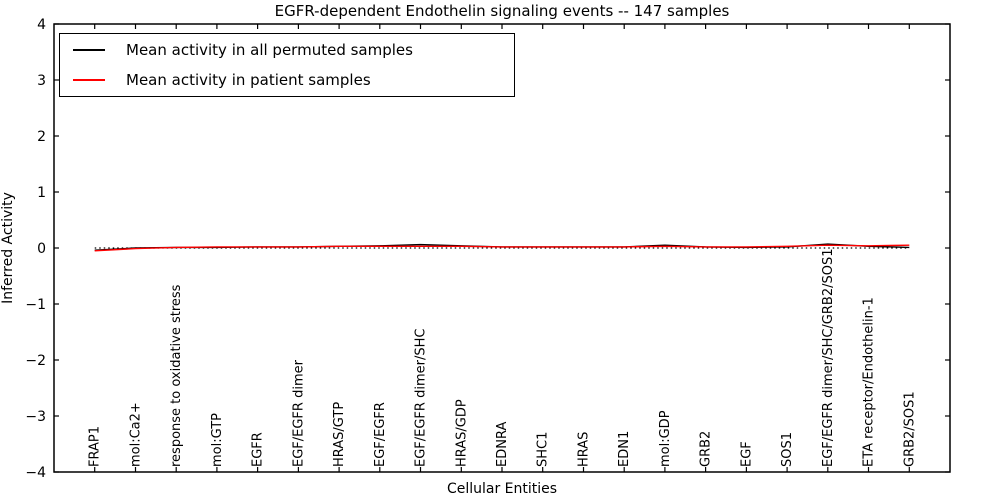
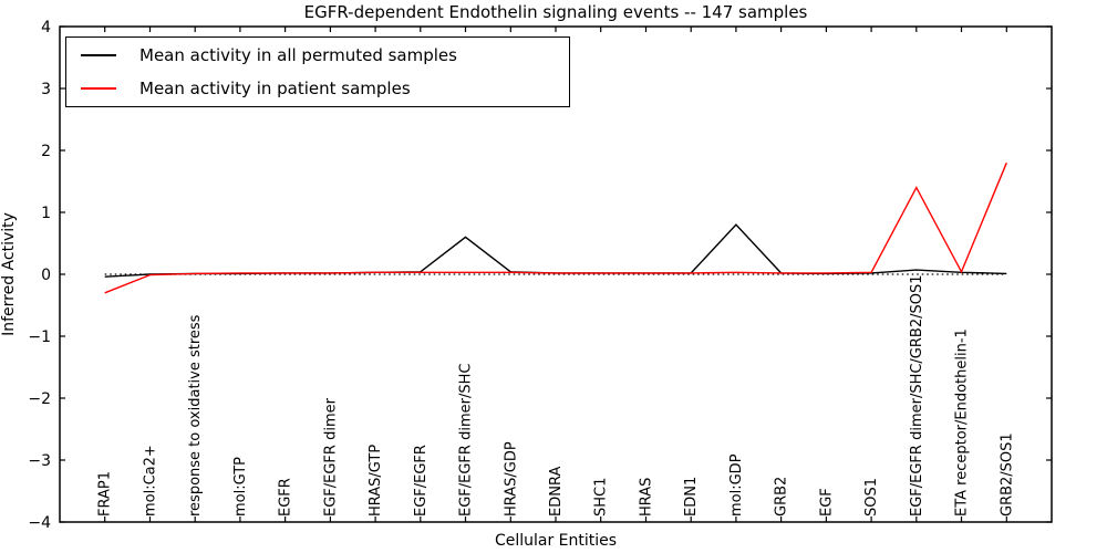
Mean activity in patient samples/FRAP1: -0.1 -> -0.3
Mean activity in all permuted samples/EGF/EGFR dimer/SHC: 0.1 -> 0.6
Mean activity in all permuted samples/mol:GDP: 0.1 -> 0.8
Mean activity in patient samples/EGF/EGFR dimer/SHC/GRB2/SOS1: 0.1 -> 1.4
Mean activity in patient samples/GRB2/SOS1: 0.1 -> 1.8
